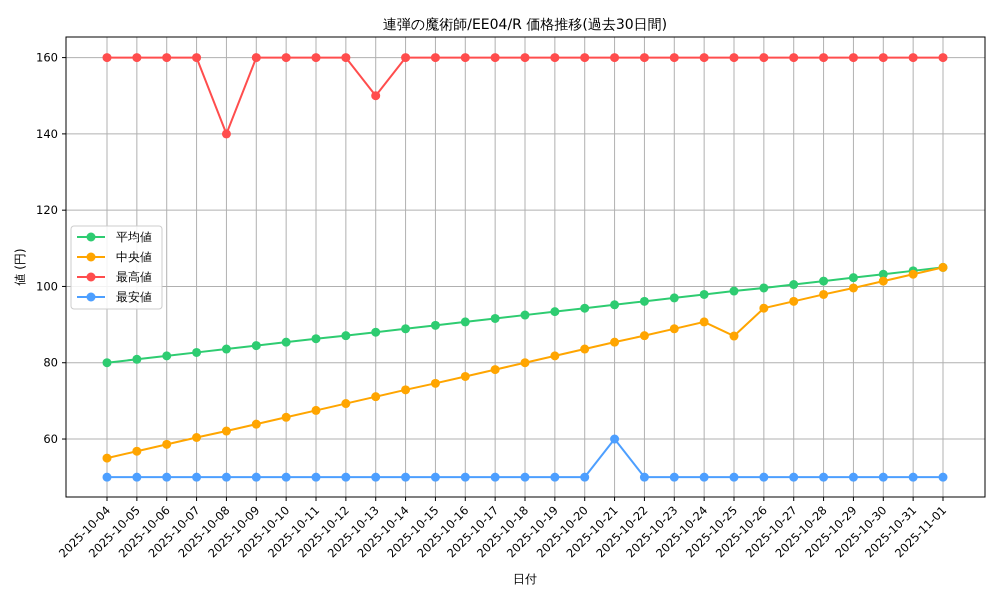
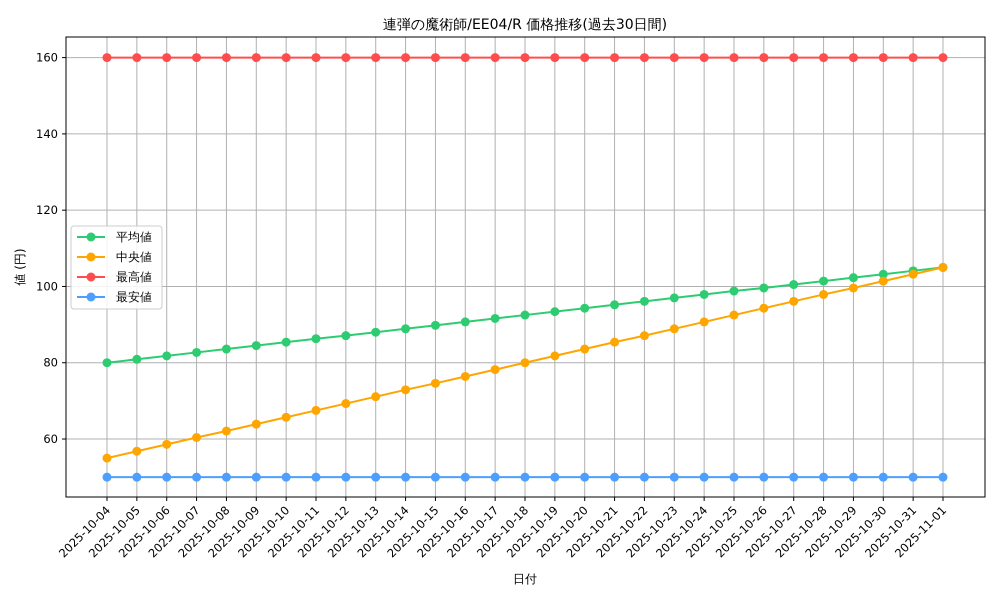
最高値/2025-10-08: 140 -> 160
最高値/2025-10-13: 150 -> 160
最安値/2025-10-21: 60 -> 50
中央値/2025-10-25: 87 -> 92
